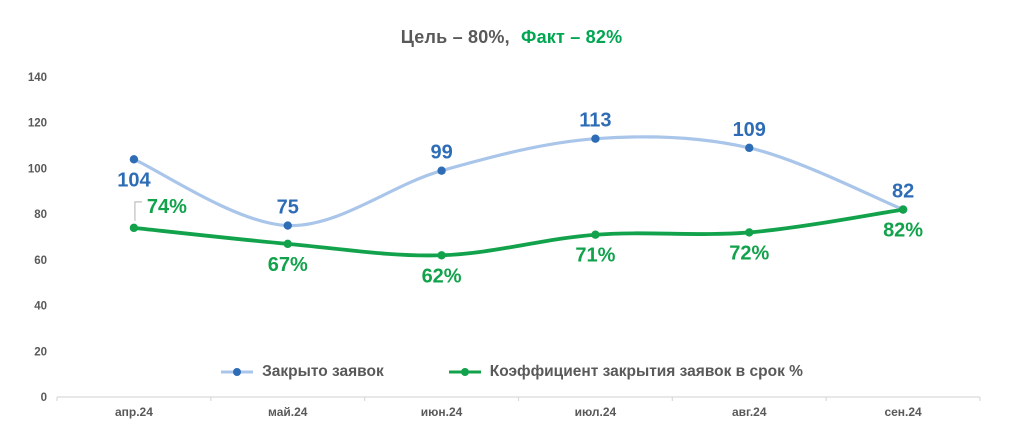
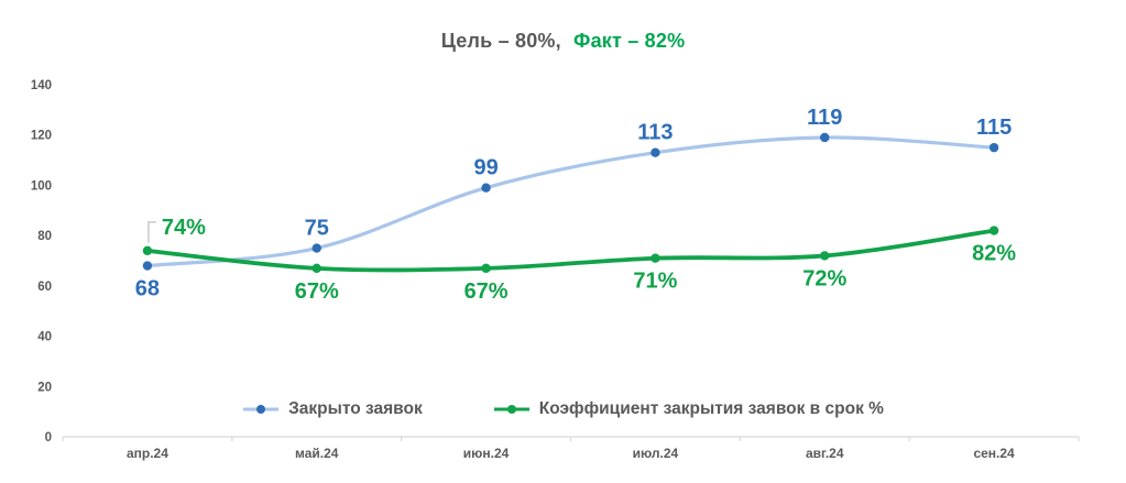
Закрыто заявок/апр.24: 104 -> 68
Коэффициент закрытия заявок в срок %/июн.24: 62% -> 67%
Закрыто заявок/авг.24: 109 -> 119
Закрыто заявок/сен.24: 82 -> 115
